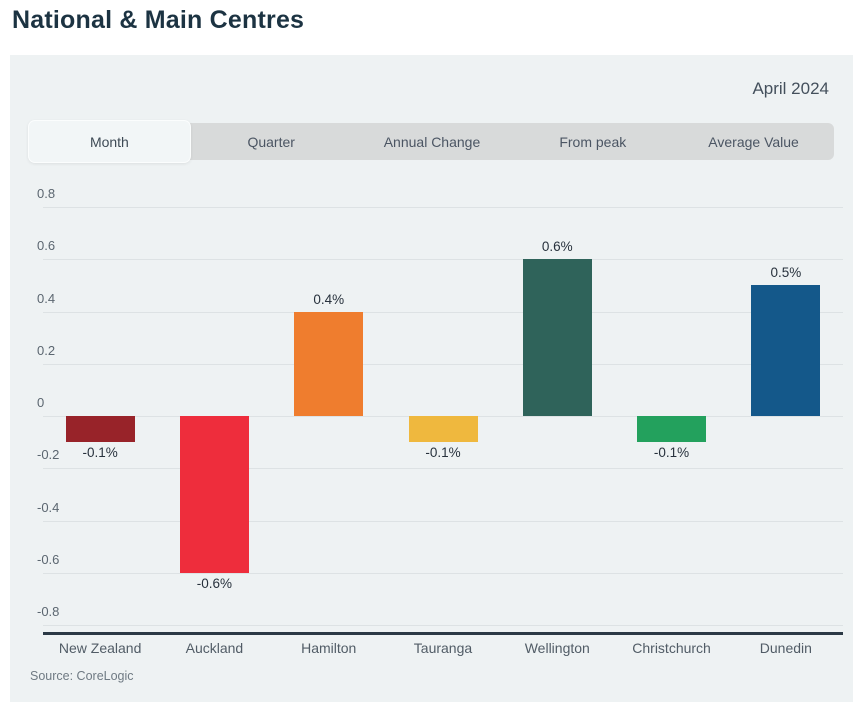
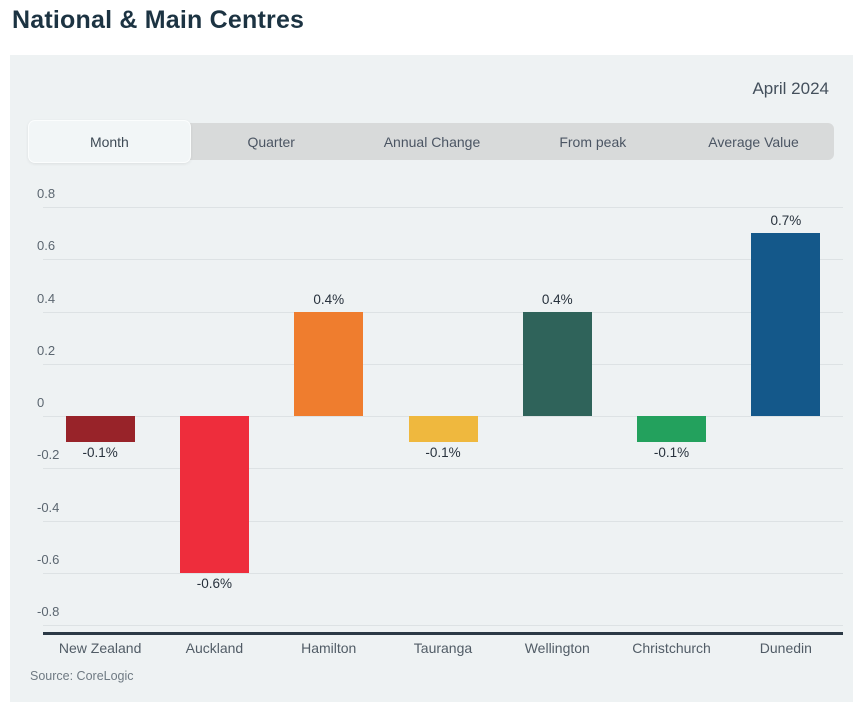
Wellington: 0.6% -> 0.4%
Dunedin: 0.5% -> 0.7%
